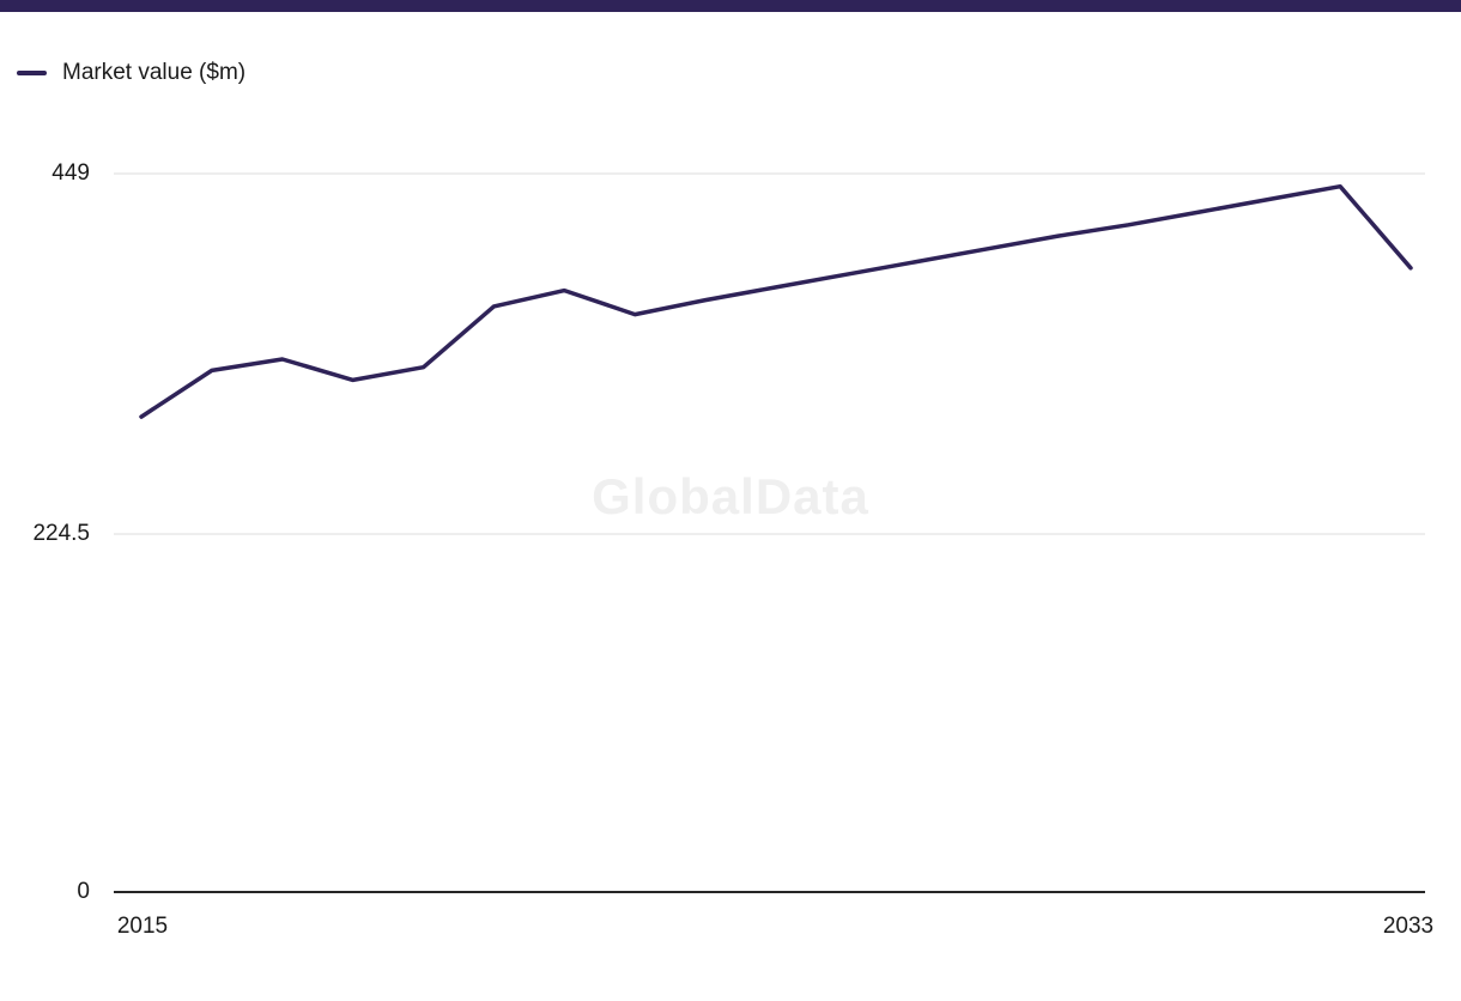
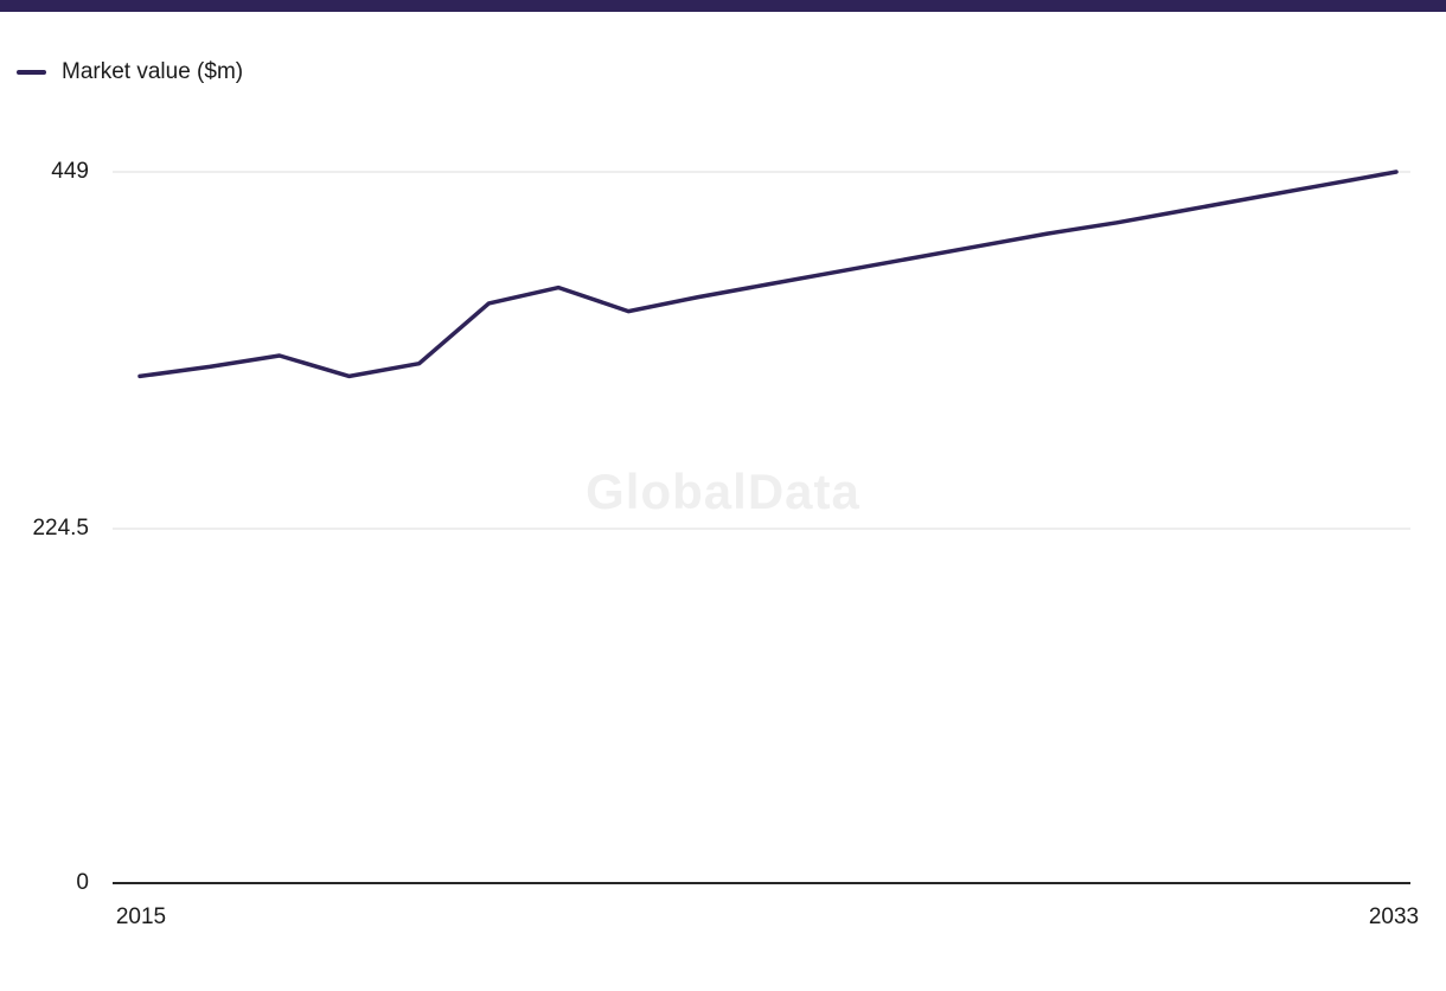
2015: 297 -> 320
2033: 390 -> 449
